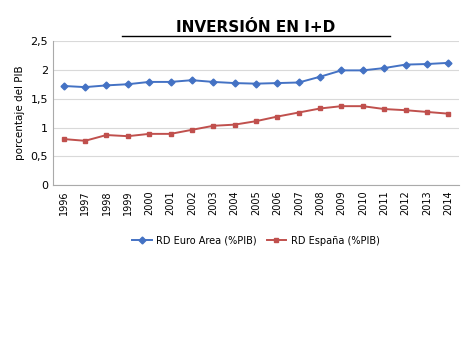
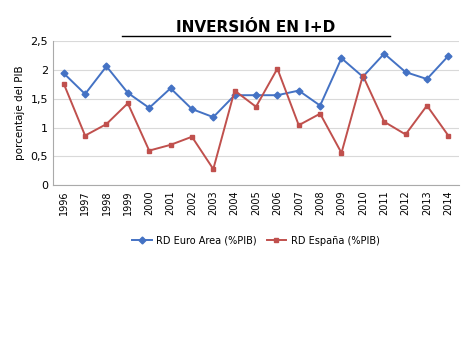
RD Euro Area (%PIB)/1996: 1,72 -> 1,94
RD España (%PIB)/1996: 0,80 -> 1,76
RD Euro Area (%PIB)/1997: 1,70 -> 1,58
RD España (%PIB)/1997: 0,77 -> 0,86
RD Euro Area (%PIB)/1998: 1,73 -> 2,06
RD España (%PIB)/1998: 0,87 -> 1,06
RD Euro Area (%PIB)/1999: 1,75 -> 1,60
RD España (%PIB)/1999: 0,85 -> 1,42
RD Euro Area (%PIB)/2000: 1,79 -> 1,34
RD España (%PIB)/2000: 0,89 -> 0,60
RD Euro Area (%PIB)/2001: 1,79 -> 1,68
RD España (%PIB)/2001: 0,89 -> 0,70
RD Euro Area (%PIB)/2002: 1,82 -> 1,32
RD España (%PIB)/2002: 0,96 -> 0,84
RD Euro Area (%PIB)/2003: 1,79 -> 1,18
RD España (%PIB)/2003: 1,03 -> 0,28
RD Euro Area (%PIB)/2004: 1,77 -> 1,56
RD España (%PIB)/2004: 1,05 -> 1,64
RD Euro Area (%PIB)/2005: 1,76 -> 1,56
RD España (%PIB)/2005: 1,11 -> 1,36
RD Euro Area (%PIB)/2006: 1,77 -> 1,56
RD España (%PIB)/2006: 1,19 -> 2,02
RD Euro Area (%PIB)/2007: 1,78 -> 1,64
RD España (%PIB)/2007: 1,26 -> 1,04
RD Euro Area (%PIB)/2008: 1,88 -> 1,38
RD España (%PIB)/2008: 1,33 -> 1,24
RD Euro Area (%PIB)/2009: 1,99 -> 2,20
RD España (%PIB)/2009: 1,37 -> 0,56
RD Euro Area (%PIB)/2010: 1,99 -> 1,88
RD España (%PIB)/2010: 1,37 -> 1,90
RD Euro Area (%PIB)/2011: 2,03 -> 2,28
RD España (%PIB)/2011: 1,32 -> 1,10
RD Euro Area (%PIB)/2012: 2,09 -> 1,96
RD España (%PIB)/2012: 1,30 -> 0,88
RD Euro Area (%PIB)/2013: 2,10 -> 1,84
RD España (%PIB)/2013: 1,27 -> 1,38
RD Euro Area (%PIB)/2014: 2,12 -> 2,24
RD España (%PIB)/2014: 1,24 -> 0,86
